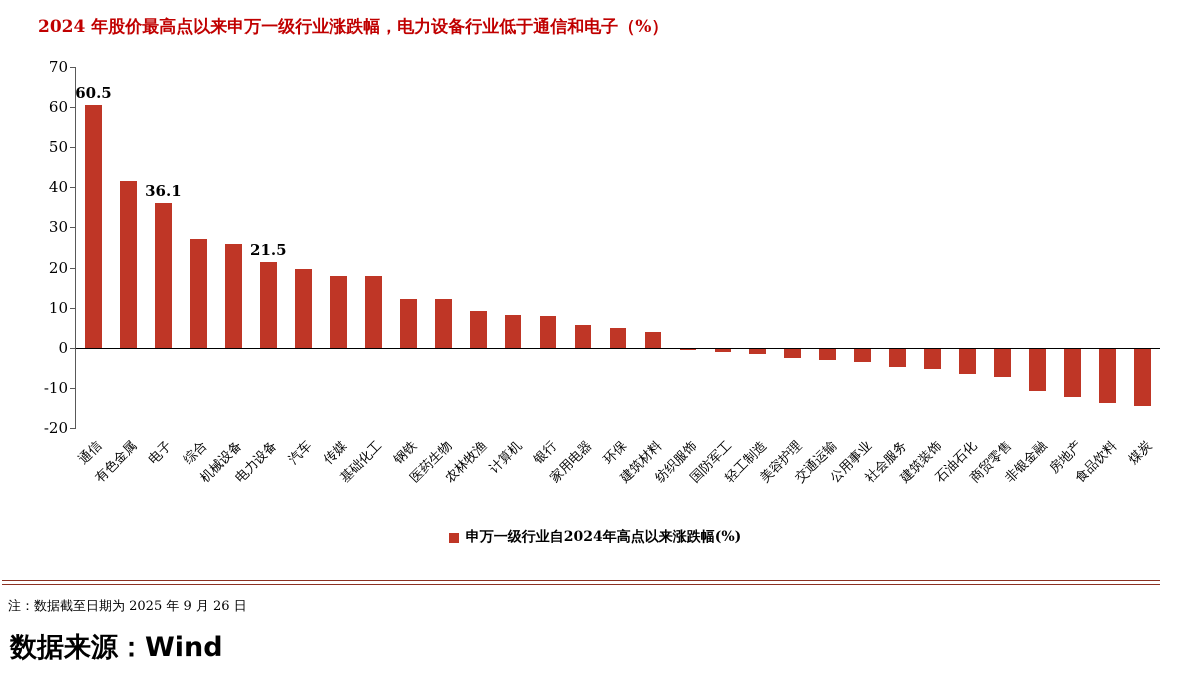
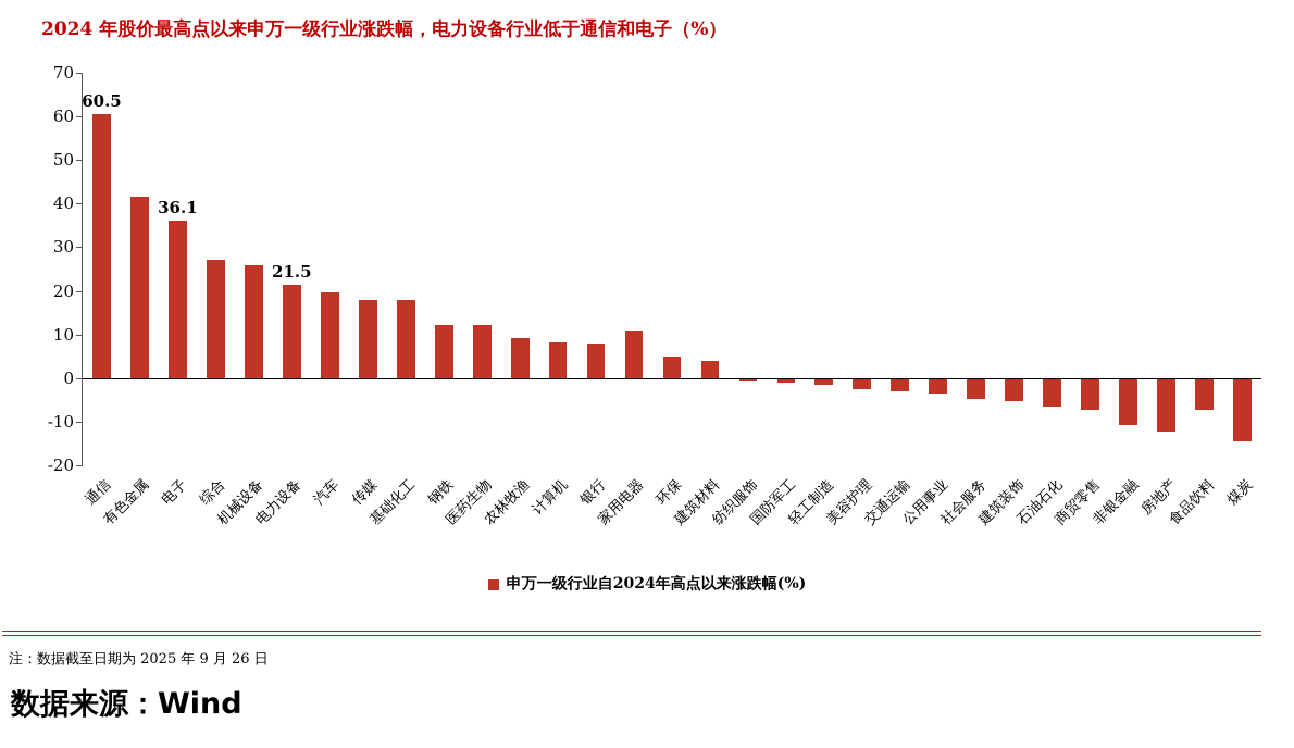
家用电器: 6 -> 11
食品饮料: -14 -> -7
